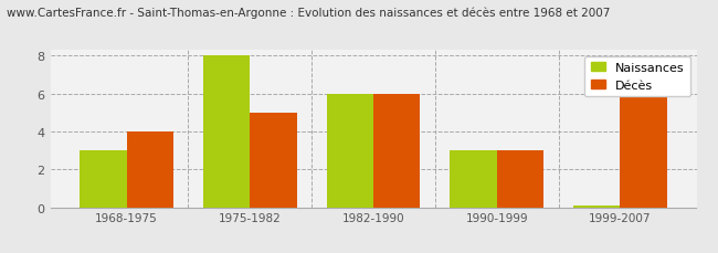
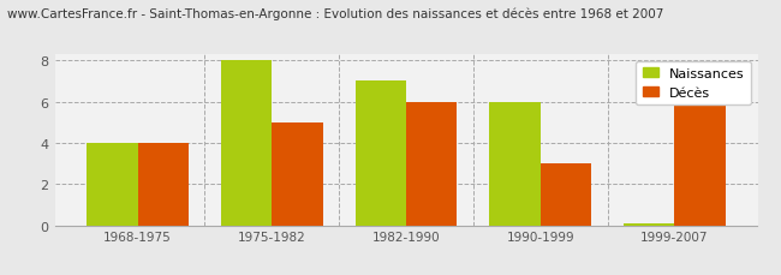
Naissances/1968-1975: 3.0 -> 4.0
Naissances/1982-1990: 6.0 -> 7.0
Naissances/1990-1999: 3.0 -> 6.0
